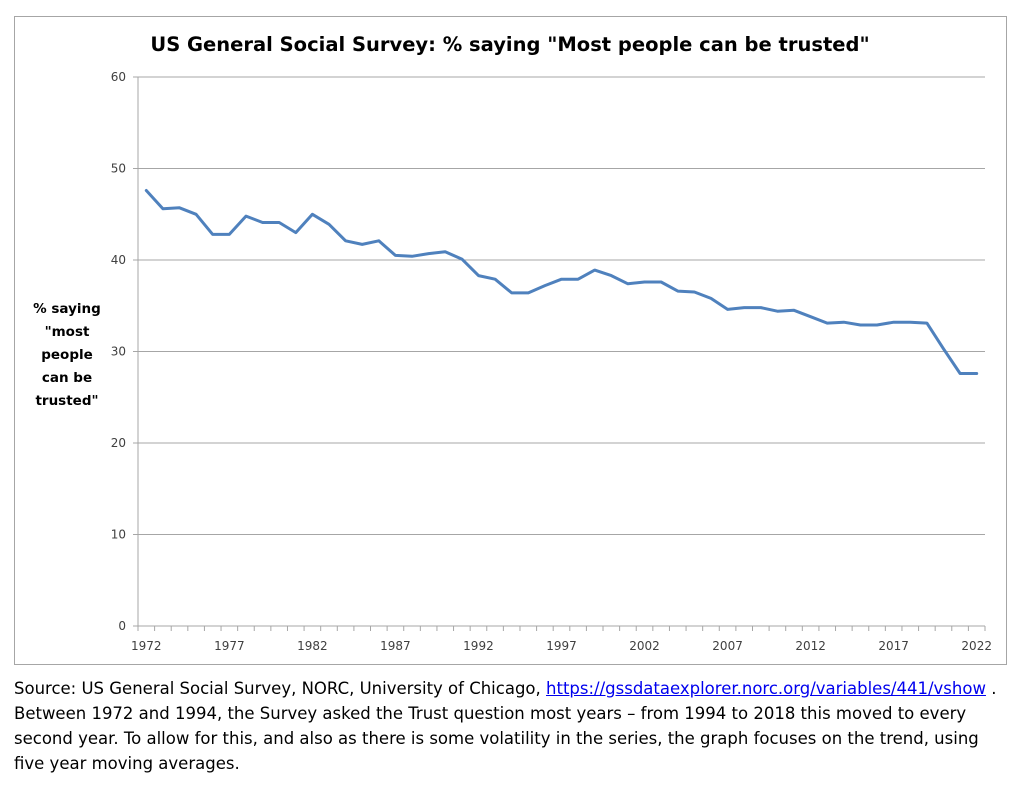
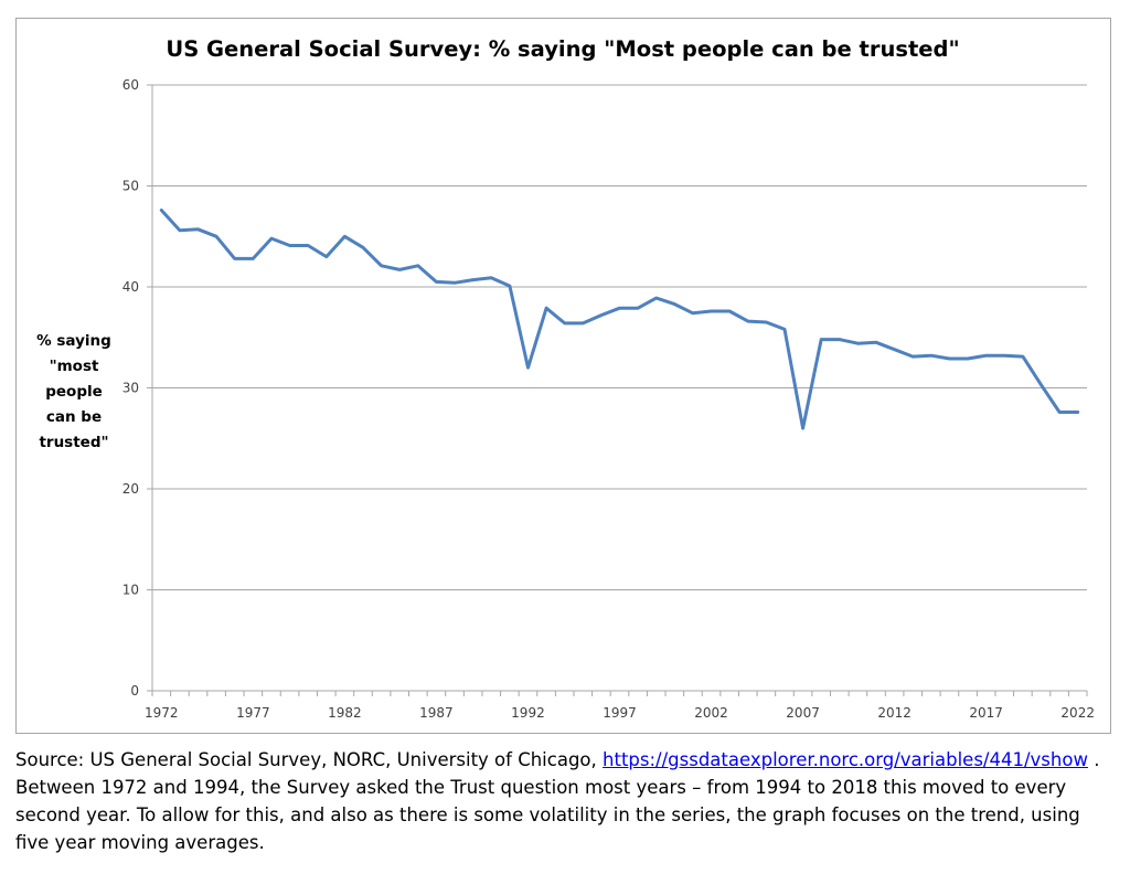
1992: 38 -> 32
2007: 35 -> 26
